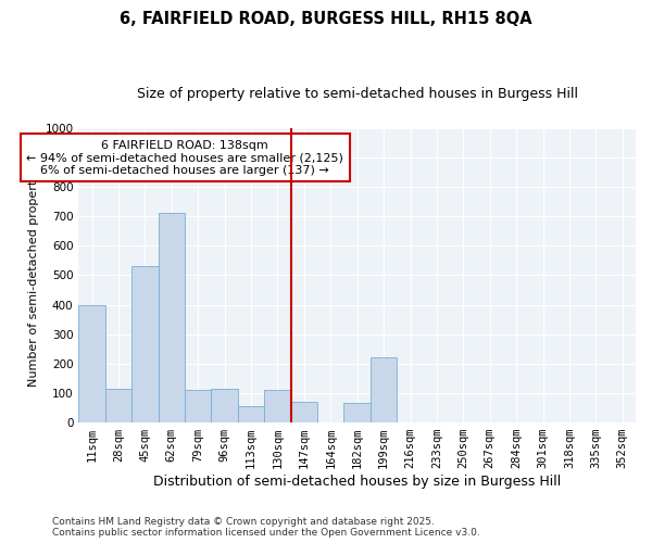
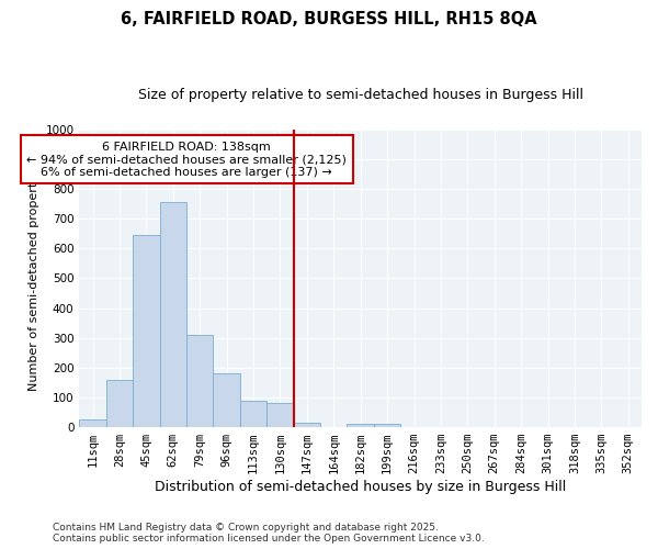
11sqm: 400 -> 25
28sqm: 115 -> 160
45sqm: 530 -> 645
62sqm: 710 -> 755
79sqm: 110 -> 310
96sqm: 115 -> 180
113sqm: 55 -> 90
130sqm: 110 -> 80
147sqm: 70 -> 15
182sqm: 65 -> 12
199sqm: 220 -> 12
